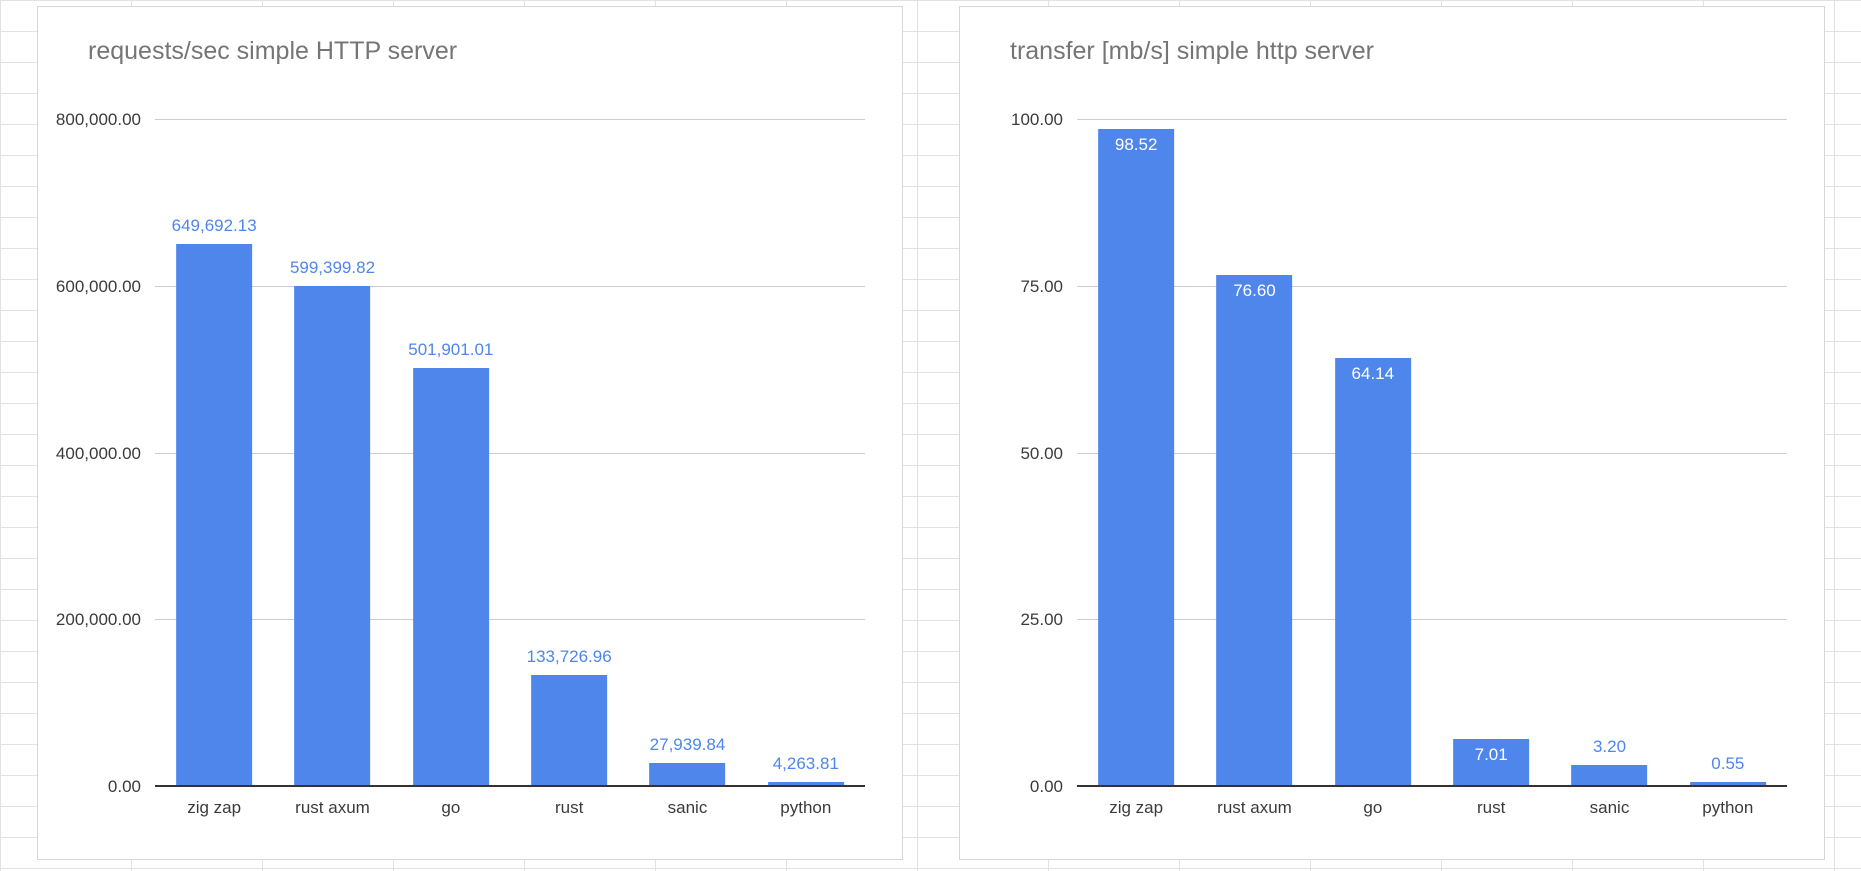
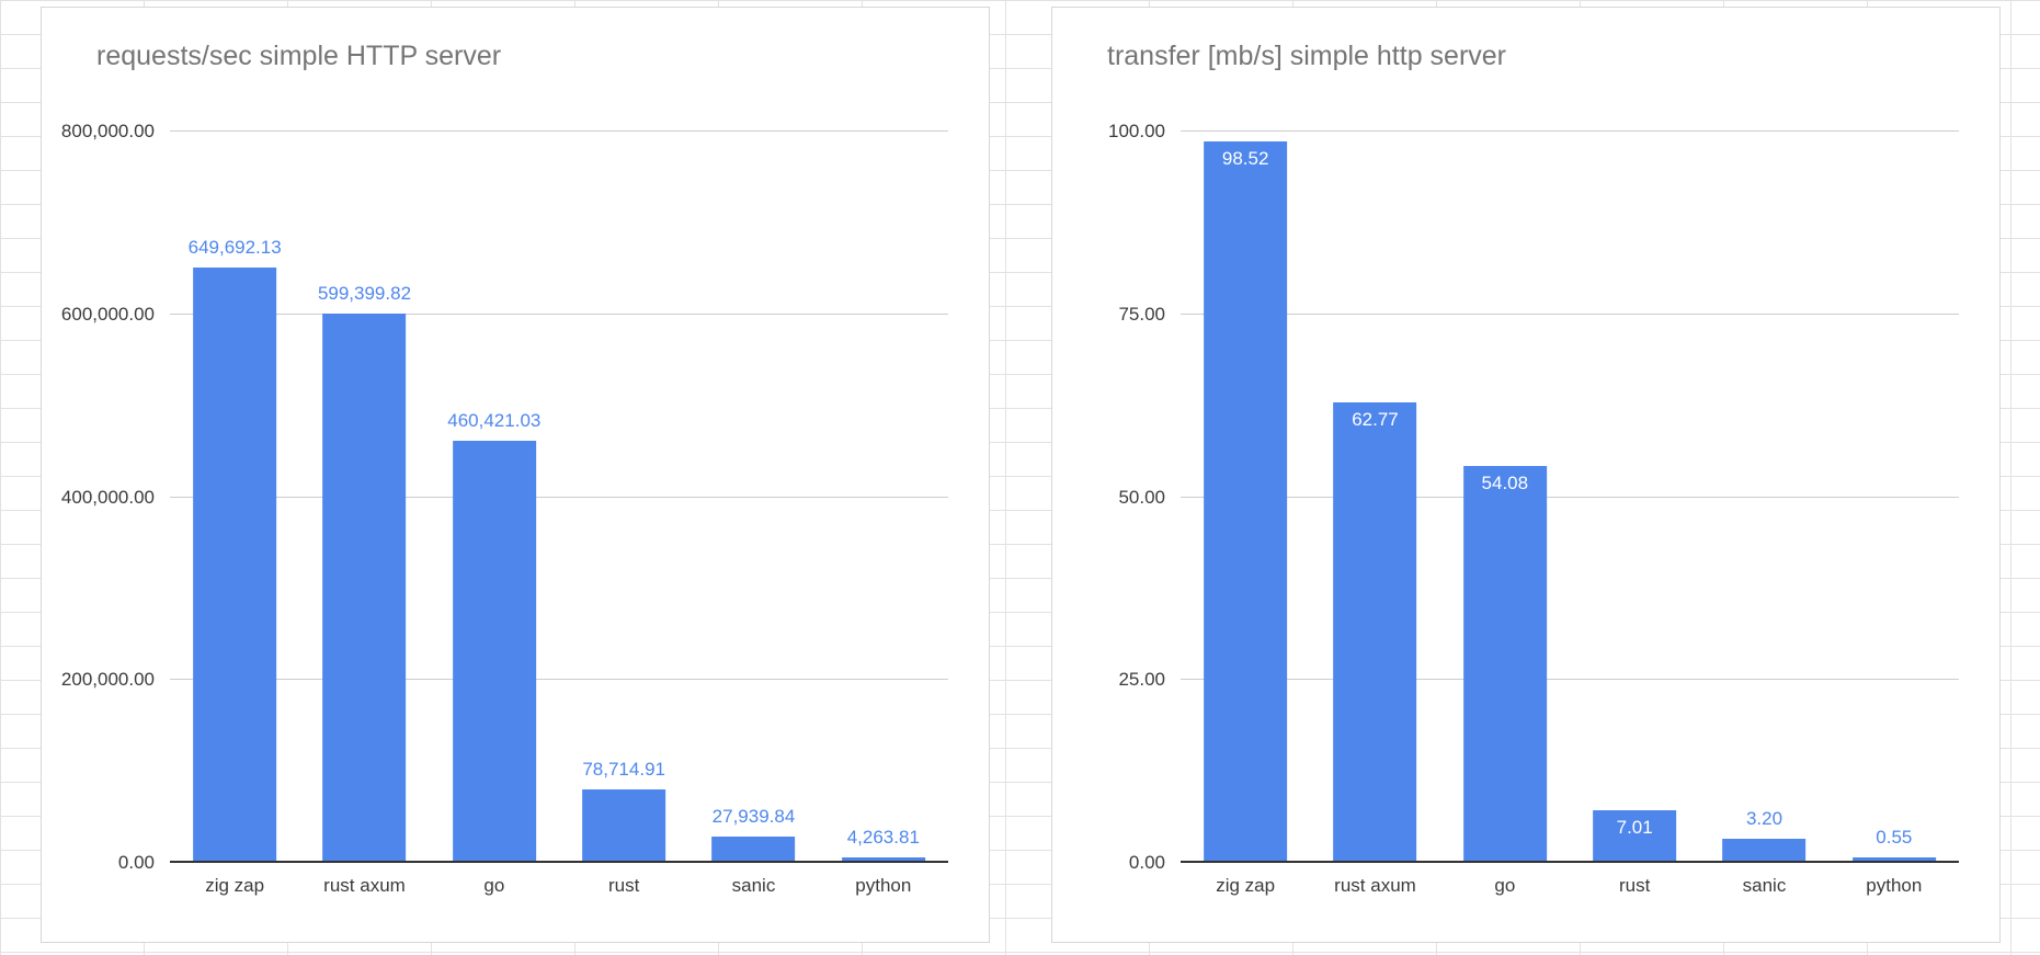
requests/sec simple HTTP server/go: 501,901.01 -> 460,421.03
requests/sec simple HTTP server/rust: 133,726.96 -> 78,714.91
transfer [mb/s] simple http server/rust axum: 76.60 -> 62.77
transfer [mb/s] simple http server/go: 64.14 -> 54.08
